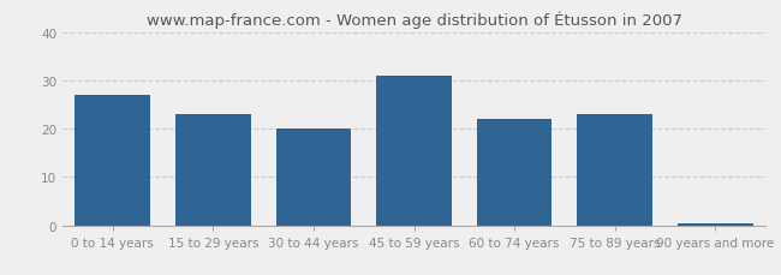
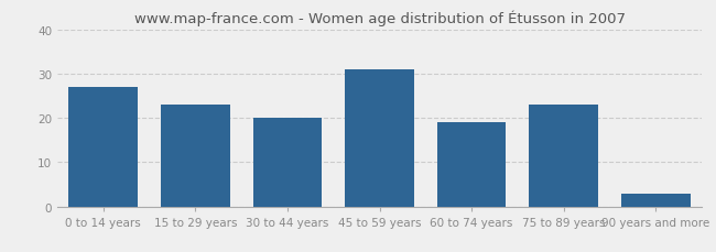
60 to 74 years: 22.0 -> 19.0
90 years and more: 0.5 -> 3.0
